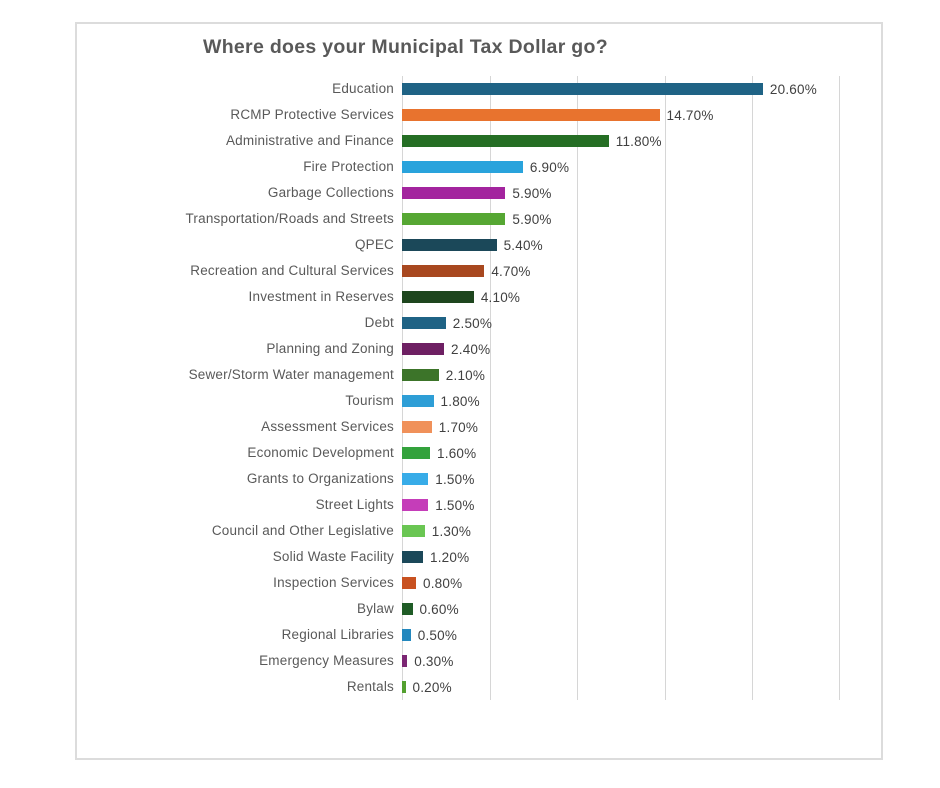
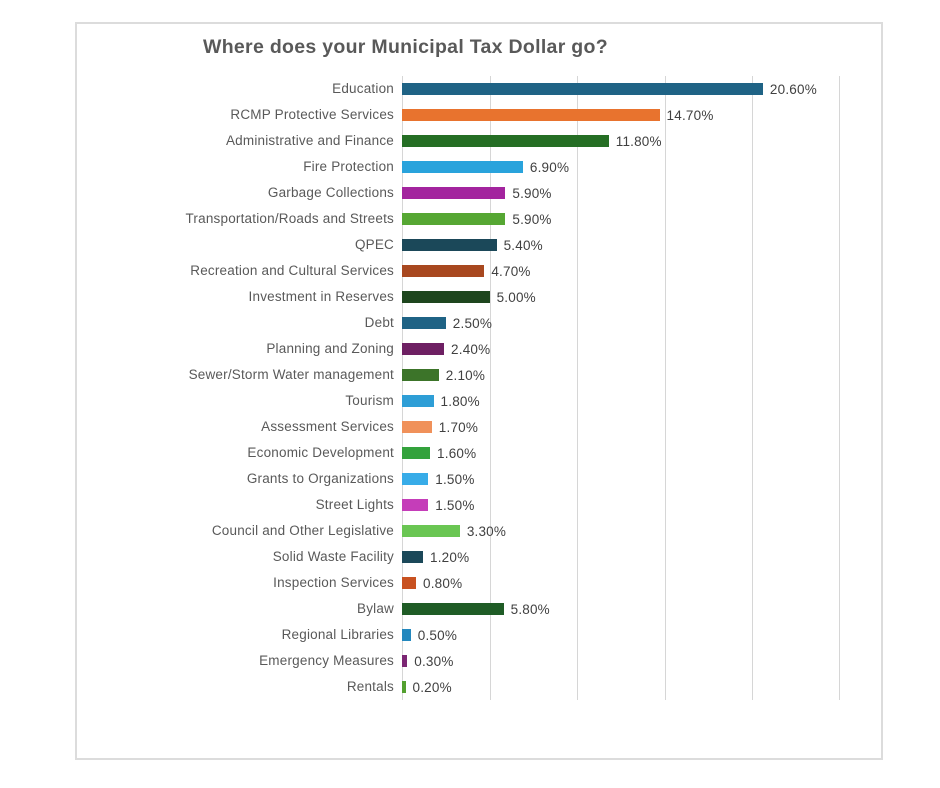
Investment in Reserves: 4.10% -> 5.00%
Council and Other Legislative: 1.30% -> 3.30%
Bylaw: 0.60% -> 5.80%
